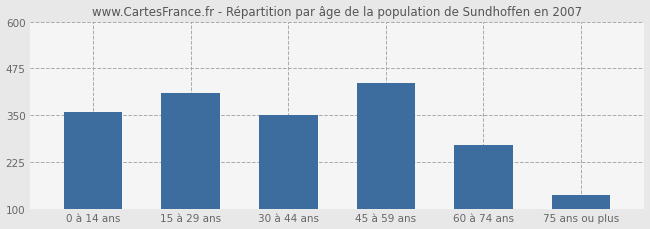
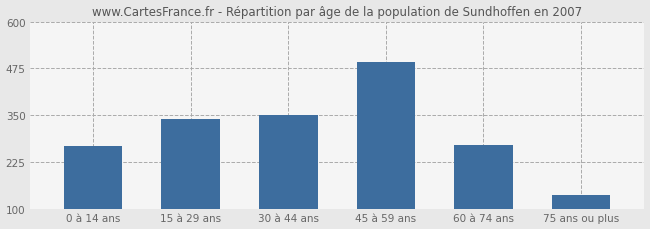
0 à 14 ans: 360 -> 268
15 à 29 ans: 410 -> 340
45 à 59 ans: 435 -> 493
